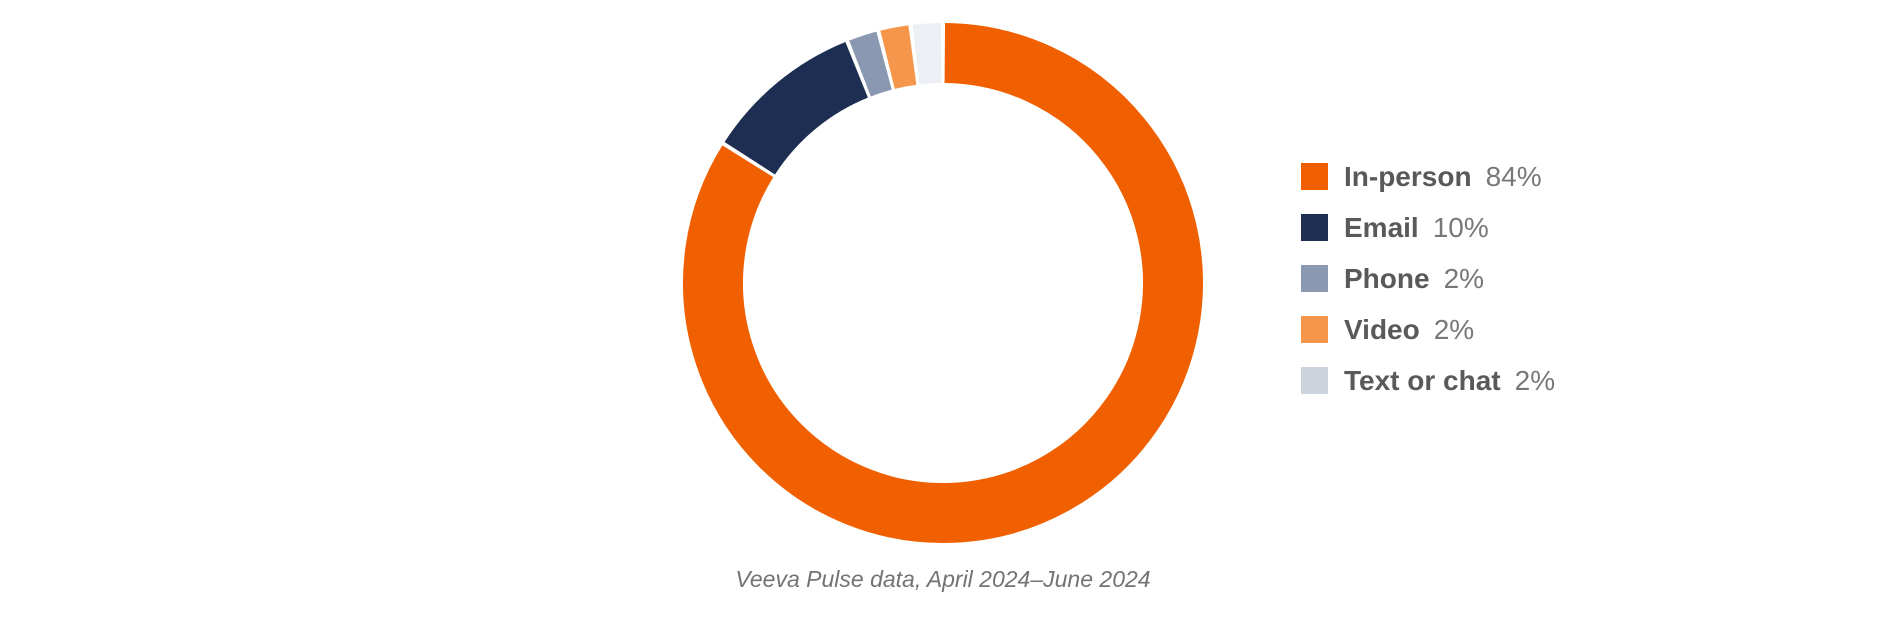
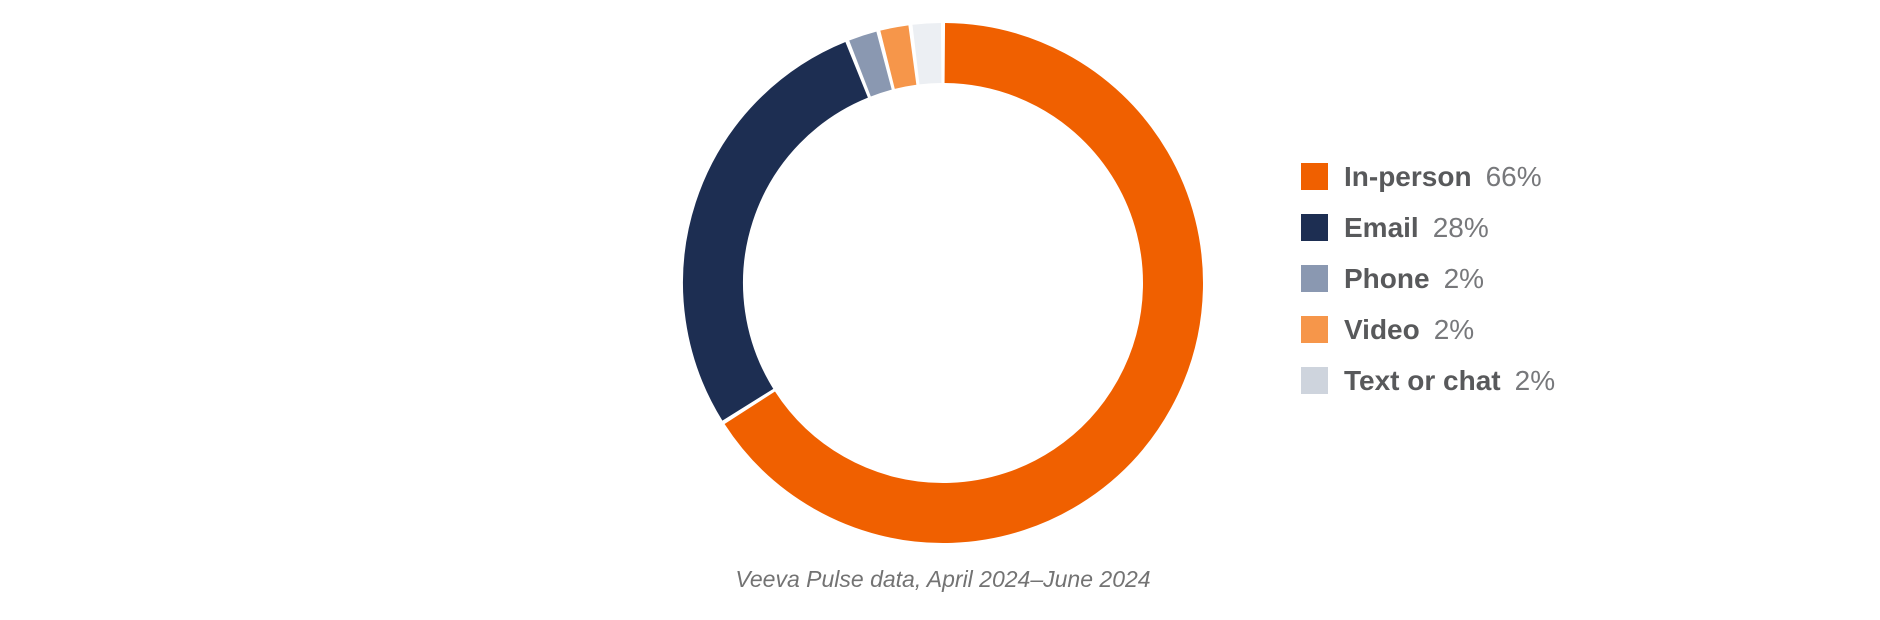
In-person: 84% -> 66%
Email: 10% -> 28%
